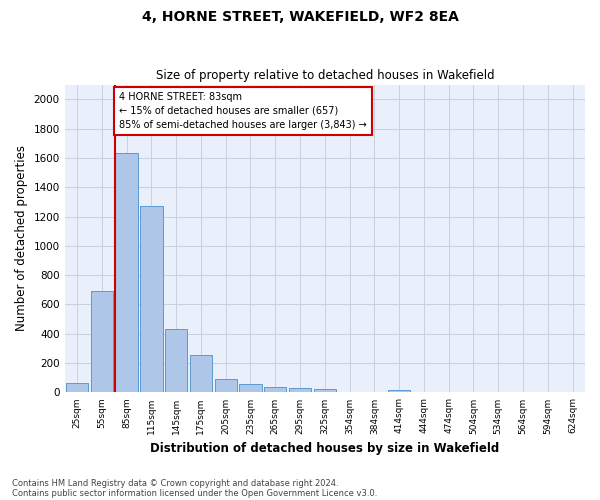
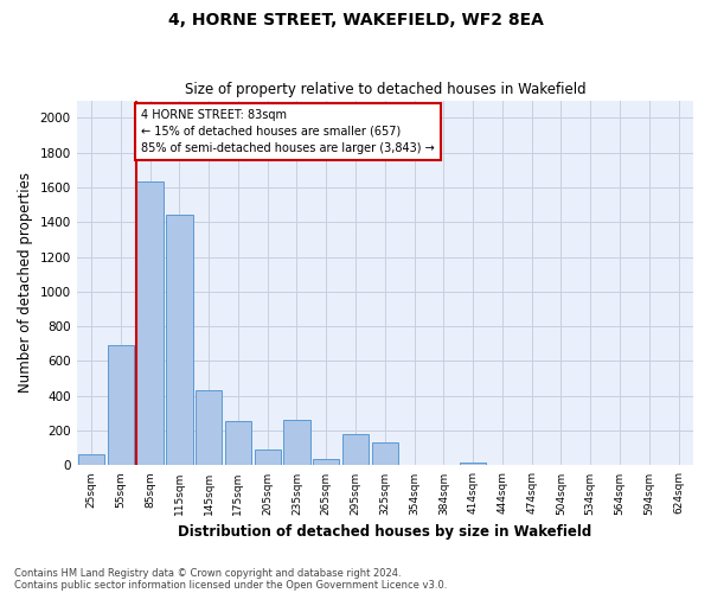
115sqm: 1280 -> 1440
235sqm: 60 -> 260
295sqm: 30 -> 180
325sqm: 20 -> 130
